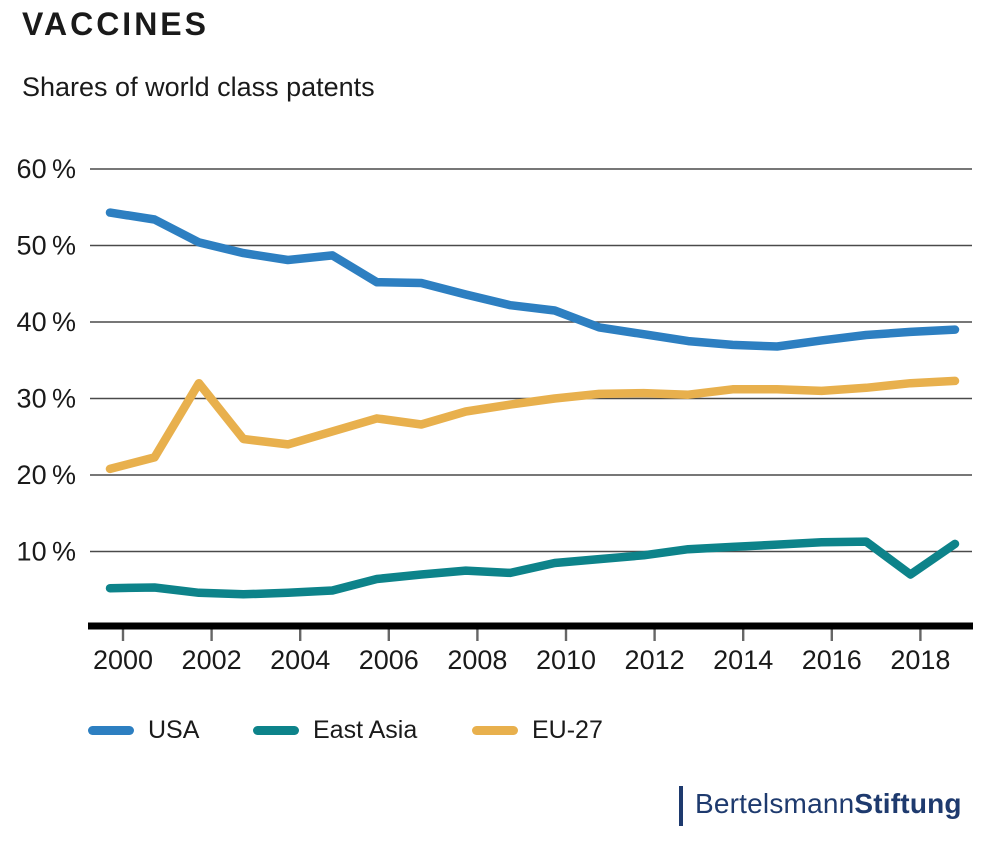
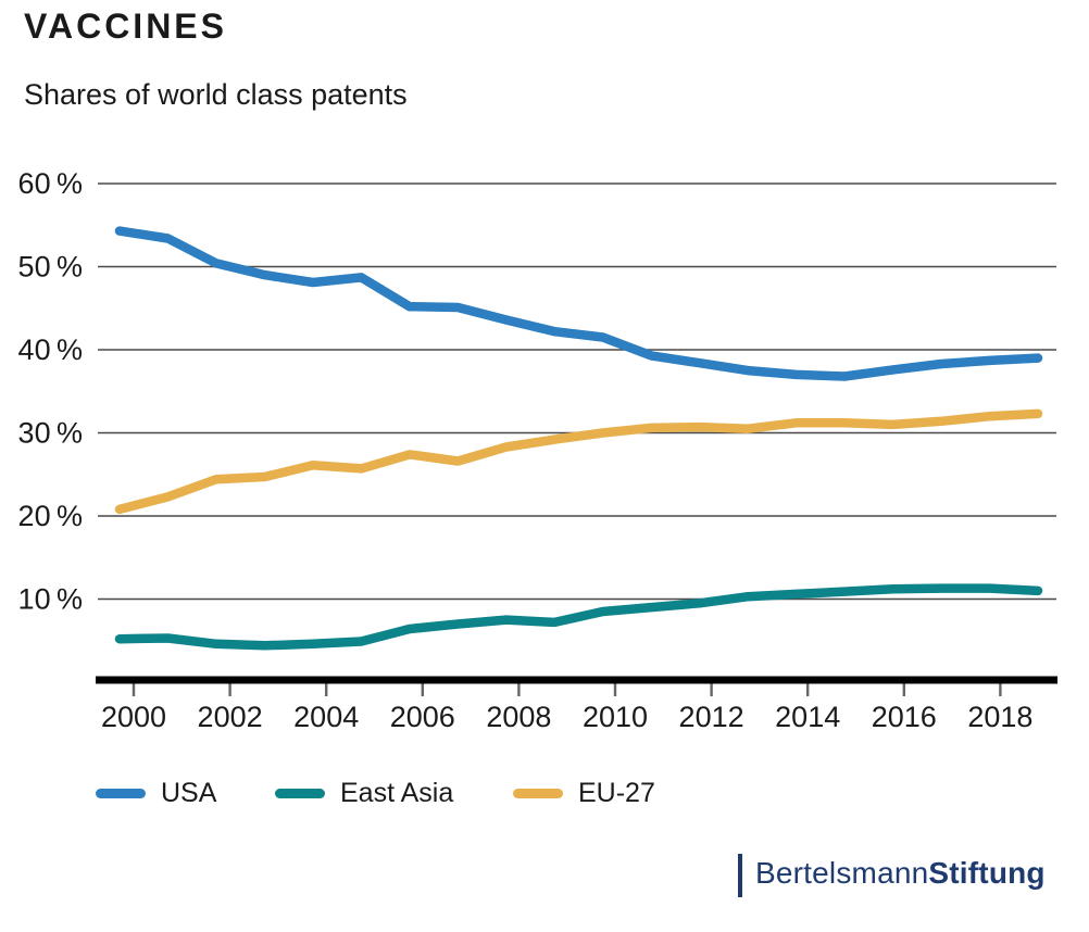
EU-27/2002: 32% -> 24%
EU-27/2004: 24% -> 26%
East Asia/2018: 7% -> 11%
